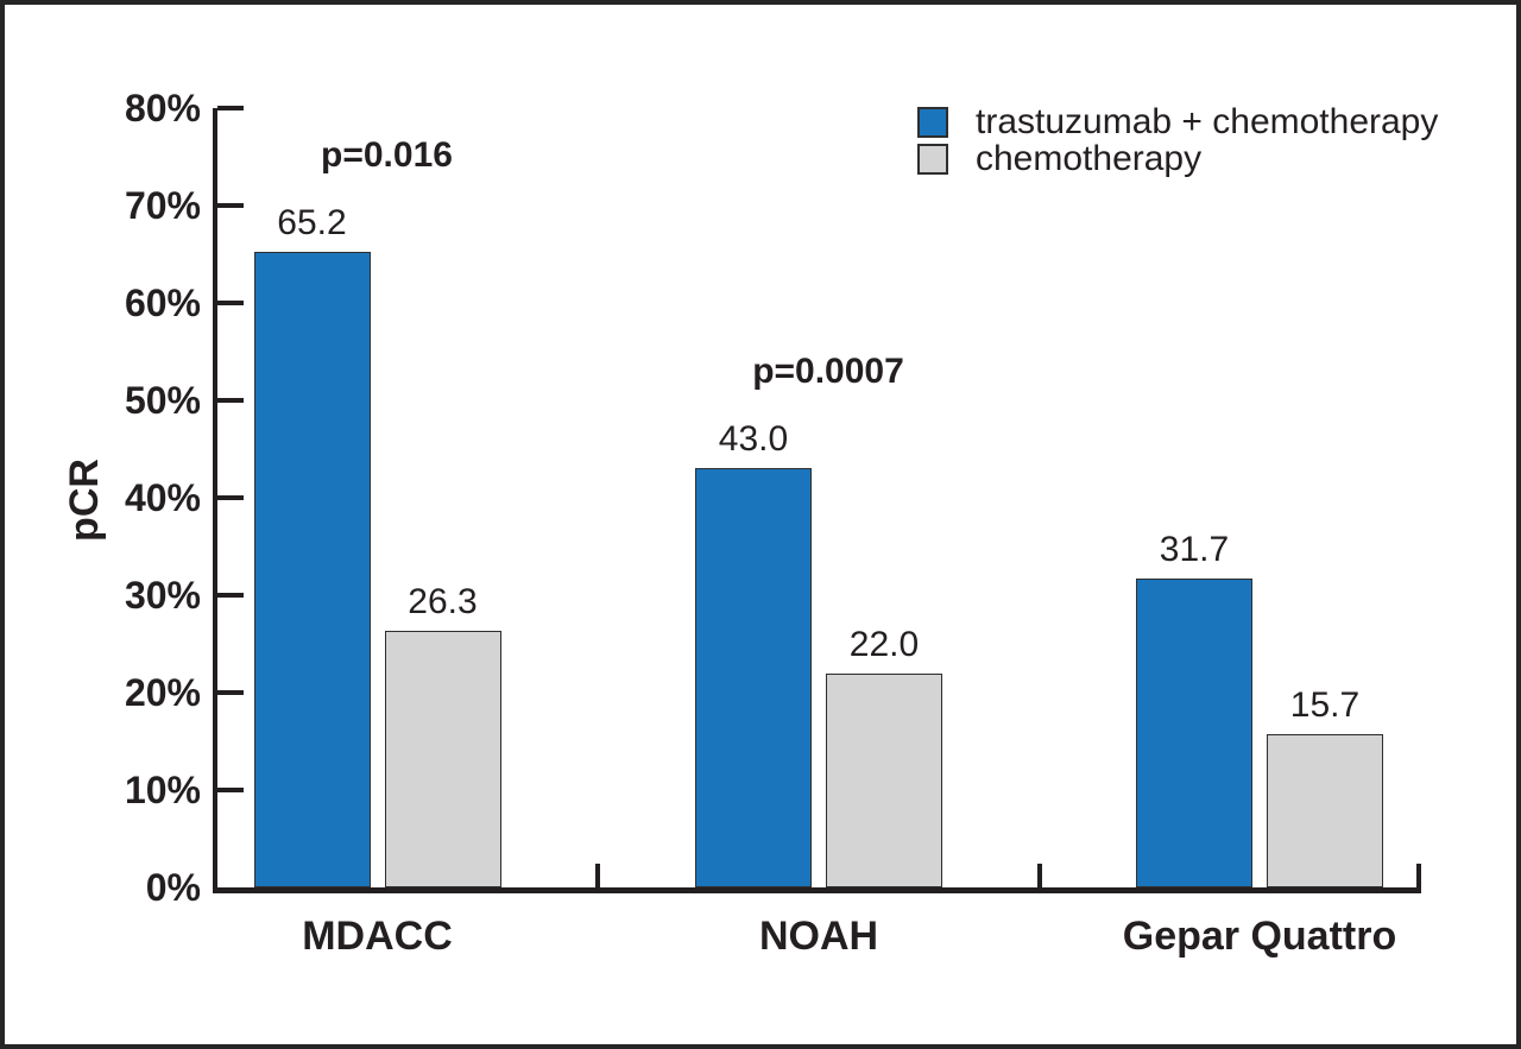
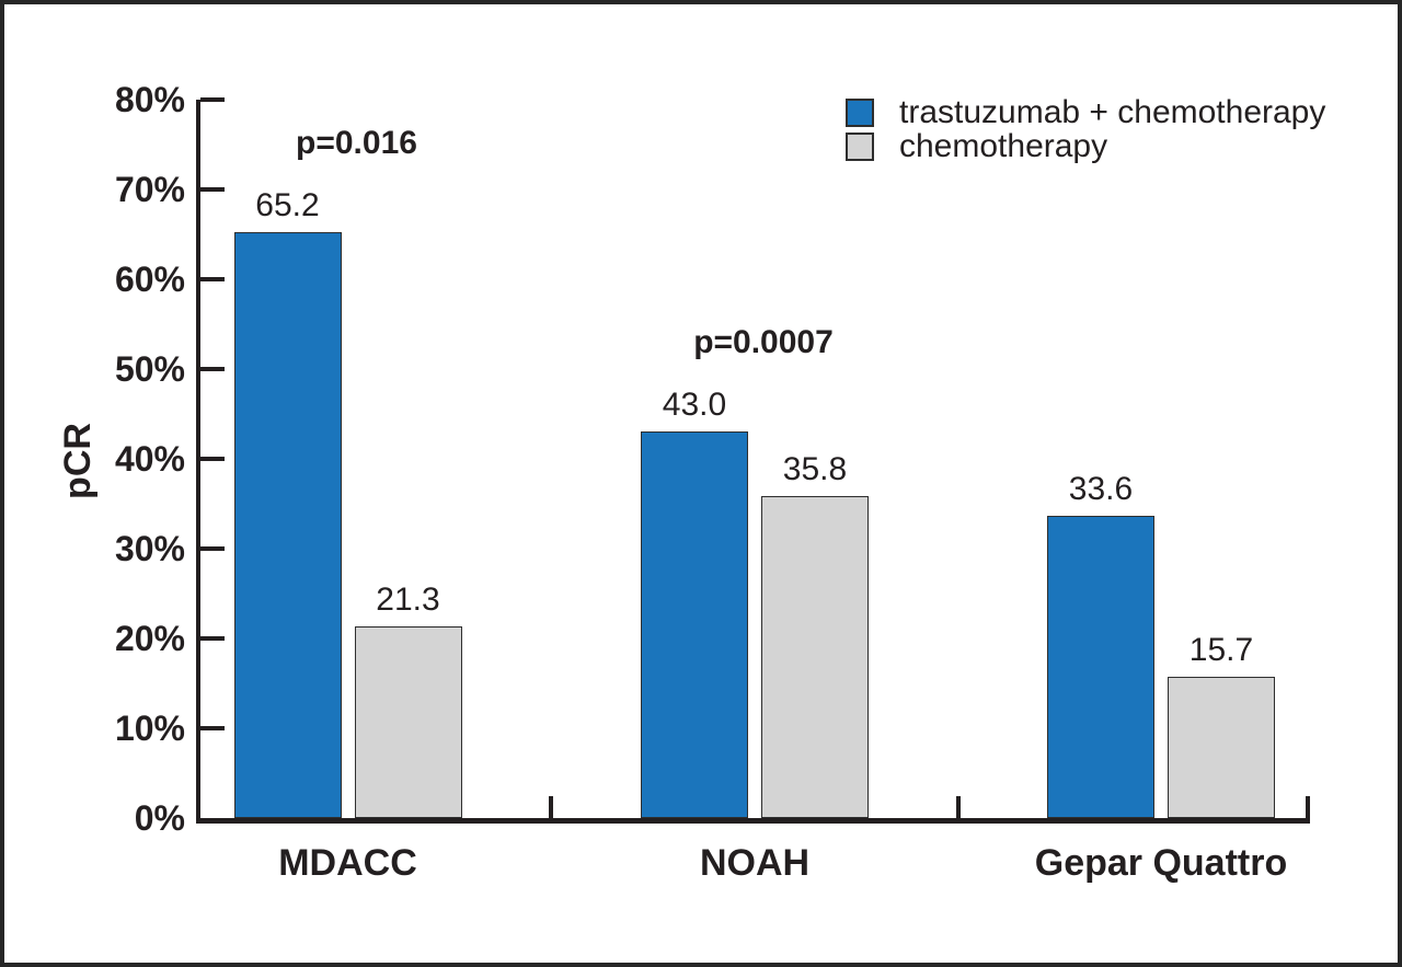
chemotherapy/MDACC: 26.3 -> 21.3
chemotherapy/NOAH: 22.0 -> 35.8
trastuzumab + chemotherapy/Gepar Quattro: 31.7 -> 33.6
